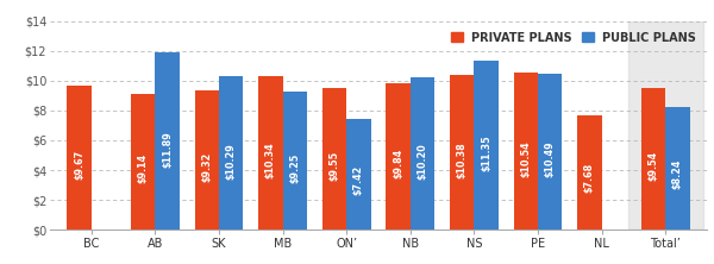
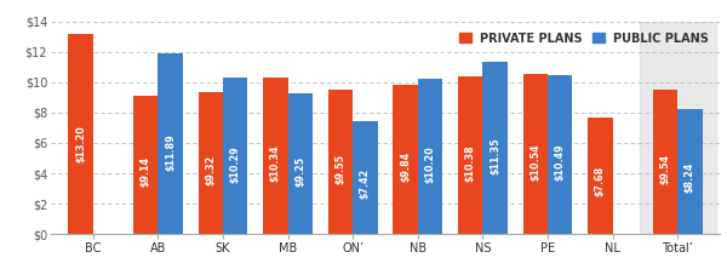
PRIVATE PLANS/BC: $9.67 -> $13.20
